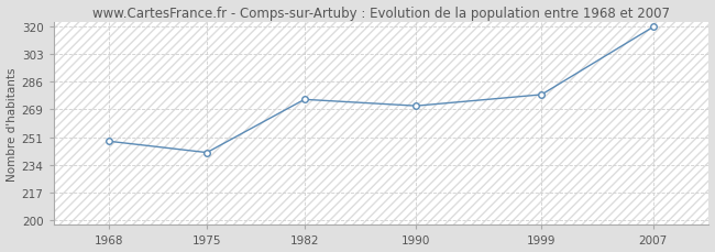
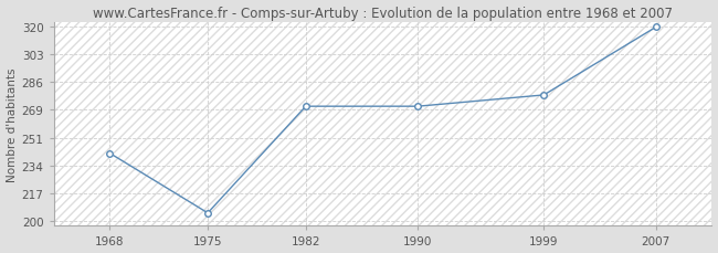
1968: 249 -> 242
1975: 242 -> 205
1982: 275 -> 271
